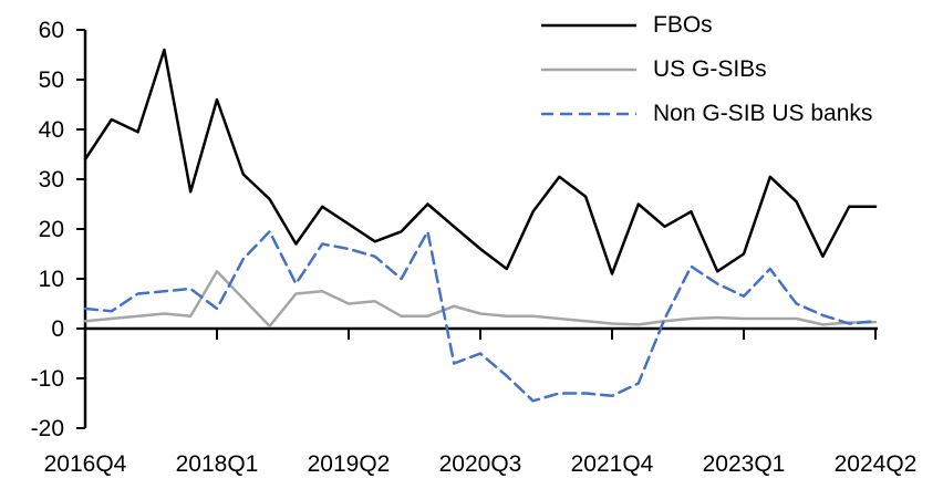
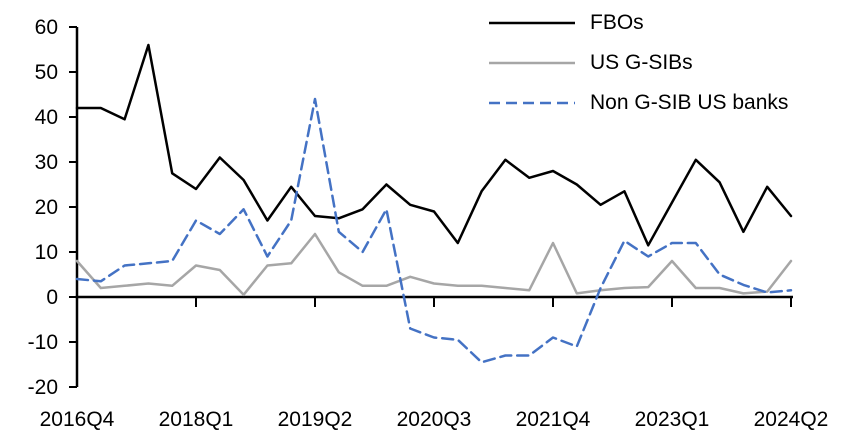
FBOs/2016Q4: 34 -> 42
US G-SIBs/2016Q4: 2 -> 8
FBOs/2018Q1: 46 -> 24
US G-SIBs/2018Q1: 12 -> 7
Non G-SIB US banks/2018Q1: 4 -> 17
FBOs/2019Q2: 21 -> 18
US G-SIBs/2019Q2: 5 -> 14
Non G-SIB US banks/2019Q2: 16 -> 44
FBOs/2020Q3: 16 -> 19
Non G-SIB US banks/2020Q3: -5 -> -9
FBOs/2021Q4: 11 -> 28
US G-SIBs/2021Q4: 1 -> 12
Non G-SIB US banks/2021Q4: -14 -> -9
FBOs/2023Q1: 15 -> 21
US G-SIBs/2023Q1: 2 -> 8
Non G-SIB US banks/2023Q1: 6 -> 12
FBOs/2024Q2: 24 -> 18
US G-SIBs/2024Q2: 1 -> 8
